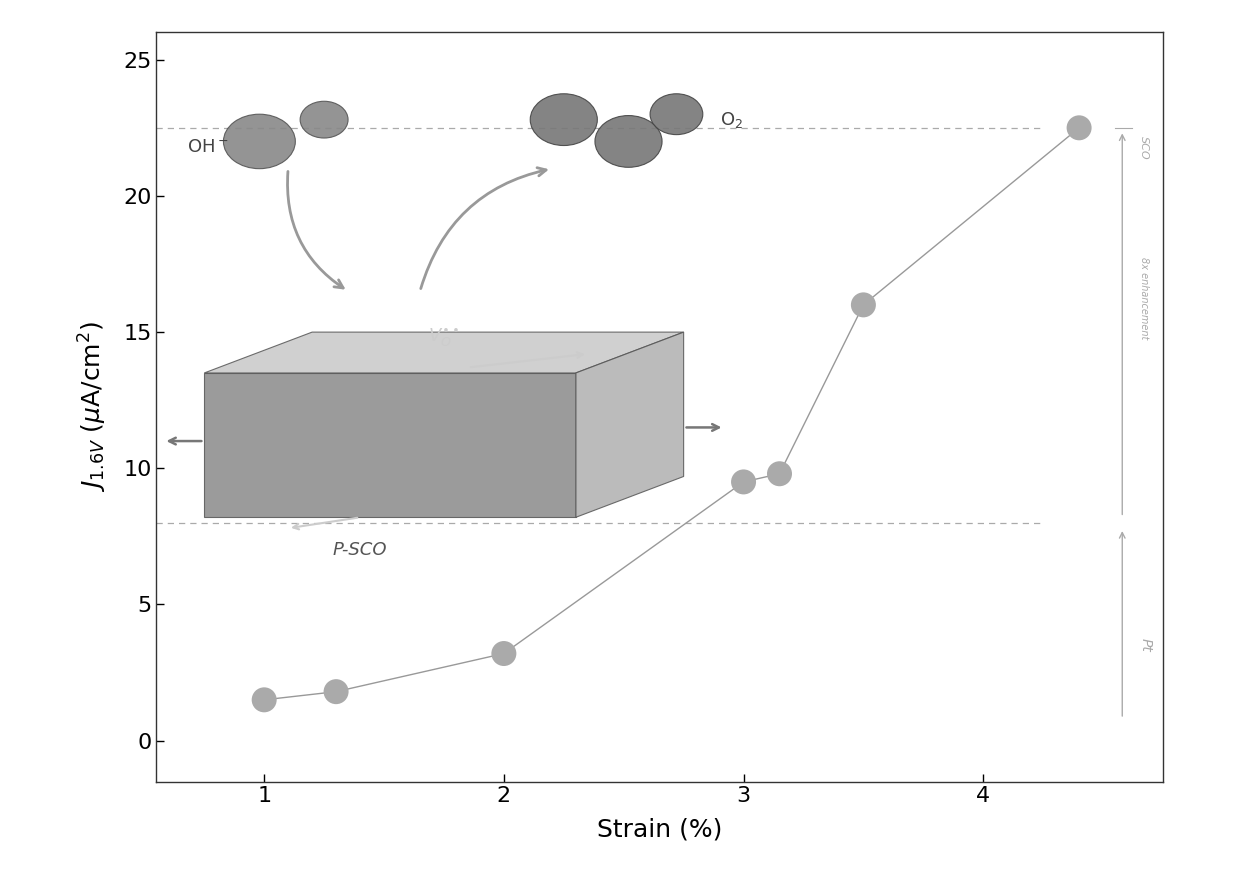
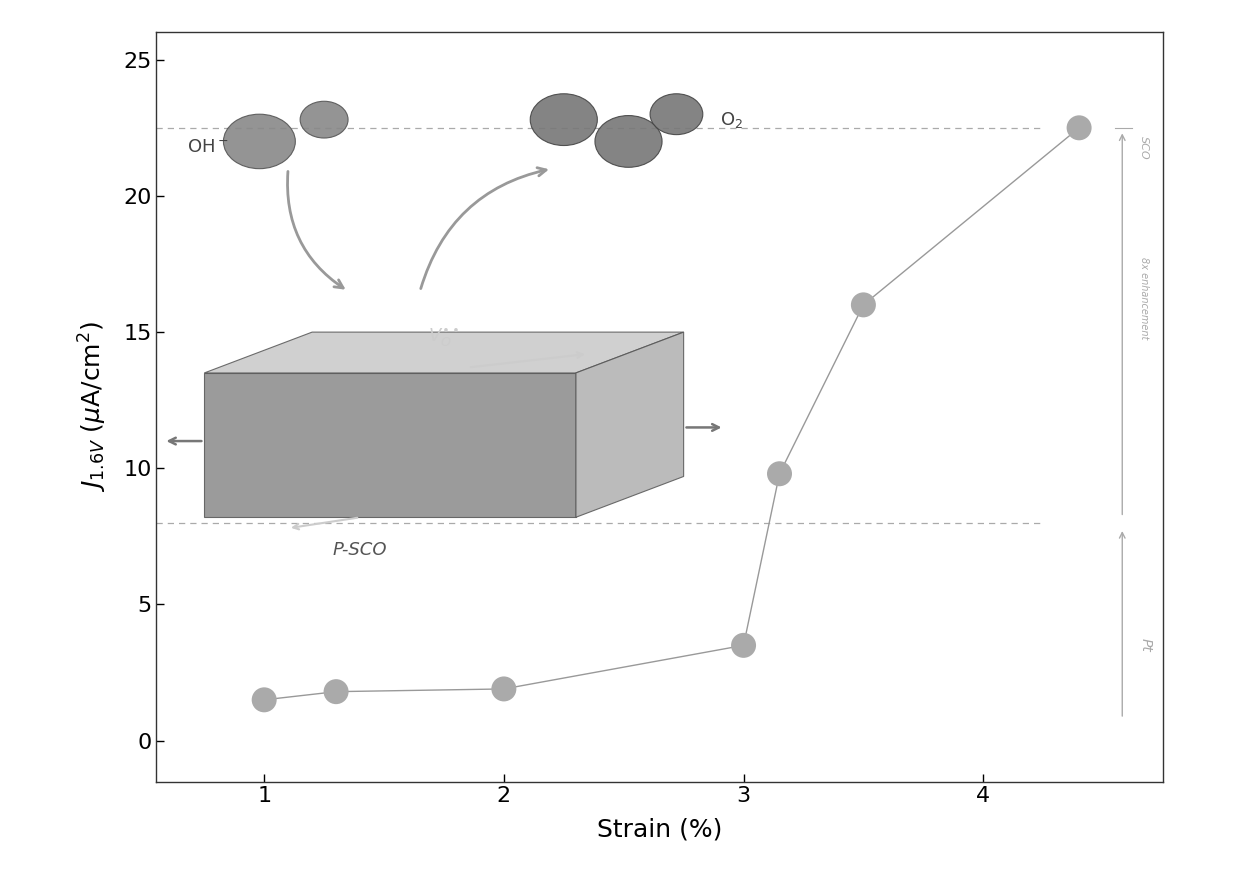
2: 3.2 -> 1.9
3: 9.5 -> 3.5
